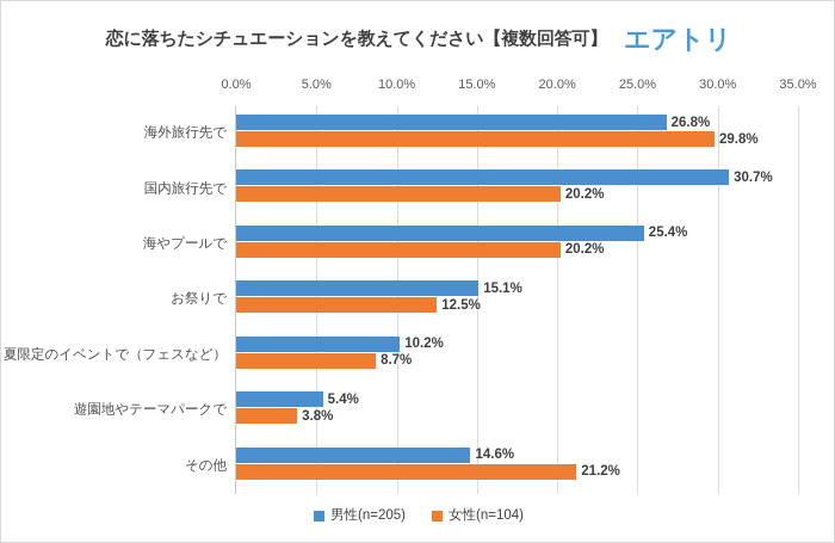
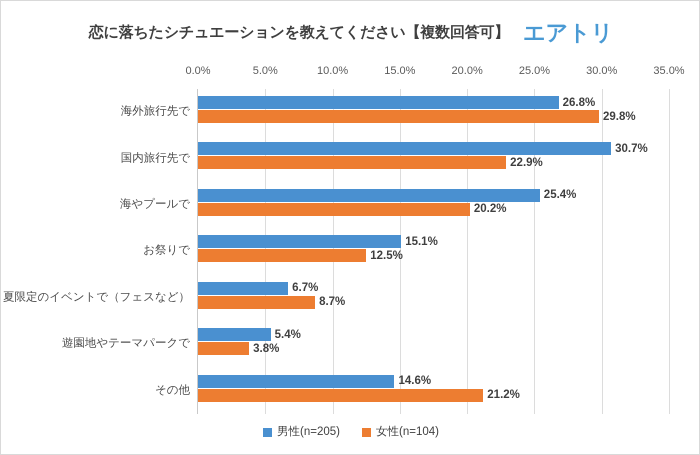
女性(n=104)/国内旅行先で: 20.2% -> 22.9%
男性(n=205)/夏限定のイベントで（フェスなど）: 10.2% -> 6.7%
